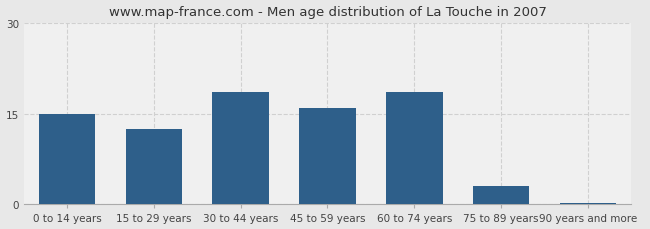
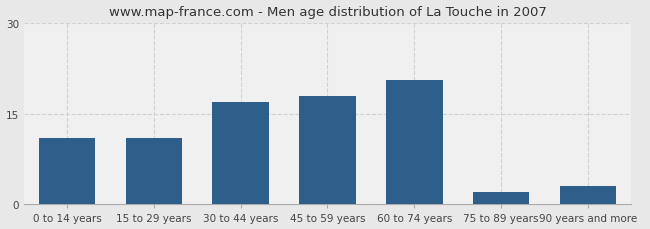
0 to 14 years: 15.0 -> 11.0
15 to 29 years: 12.5 -> 11.0
30 to 44 years: 18.5 -> 17.0
45 to 59 years: 16.0 -> 18.0
60 to 74 years: 18.5 -> 20.6
75 to 89 years: 3.0 -> 2.0
90 years and more: 0.3 -> 3.0
